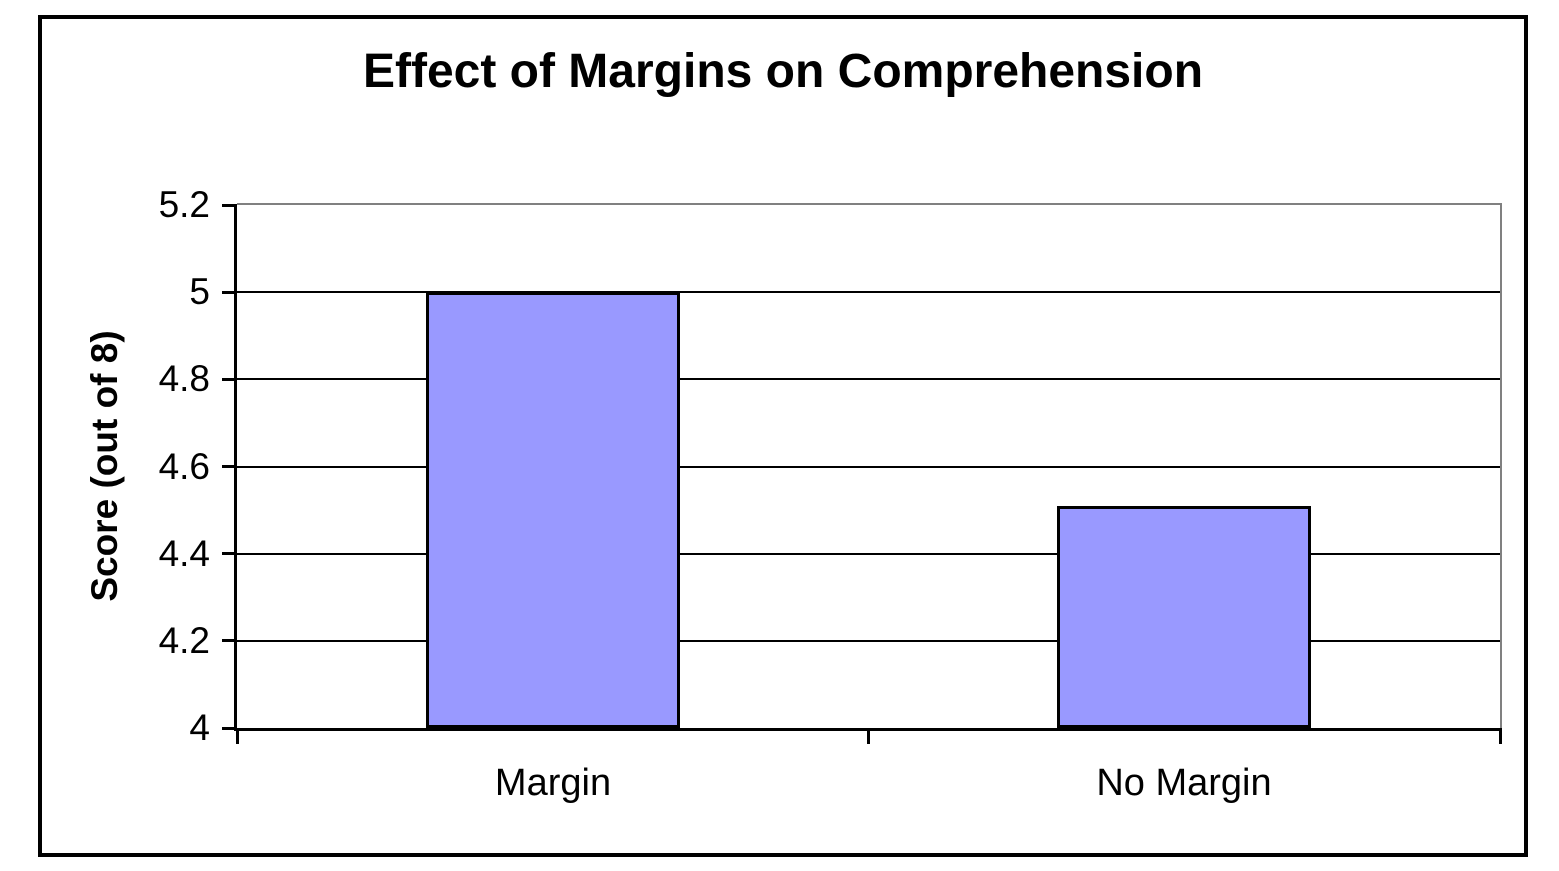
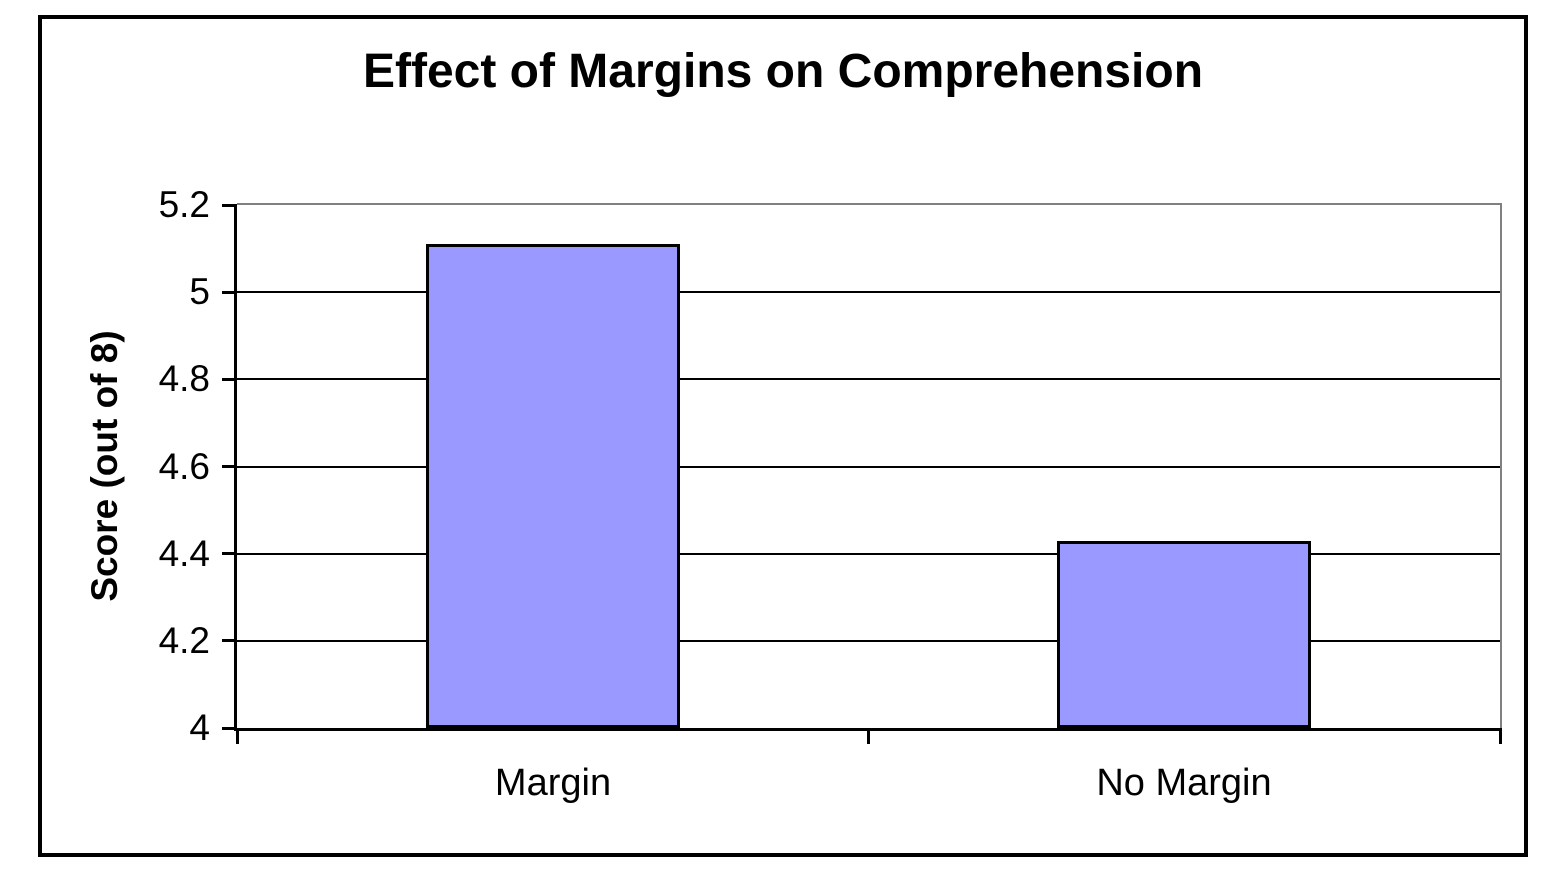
Margin: 5.00 -> 5.11
No Margin: 4.51 -> 4.43
